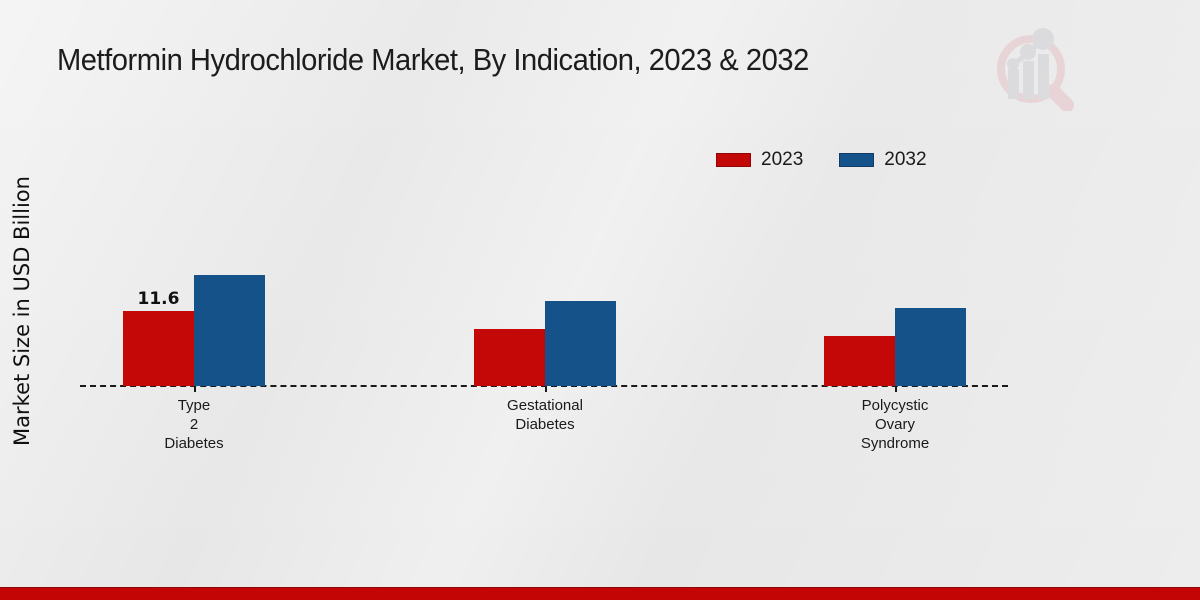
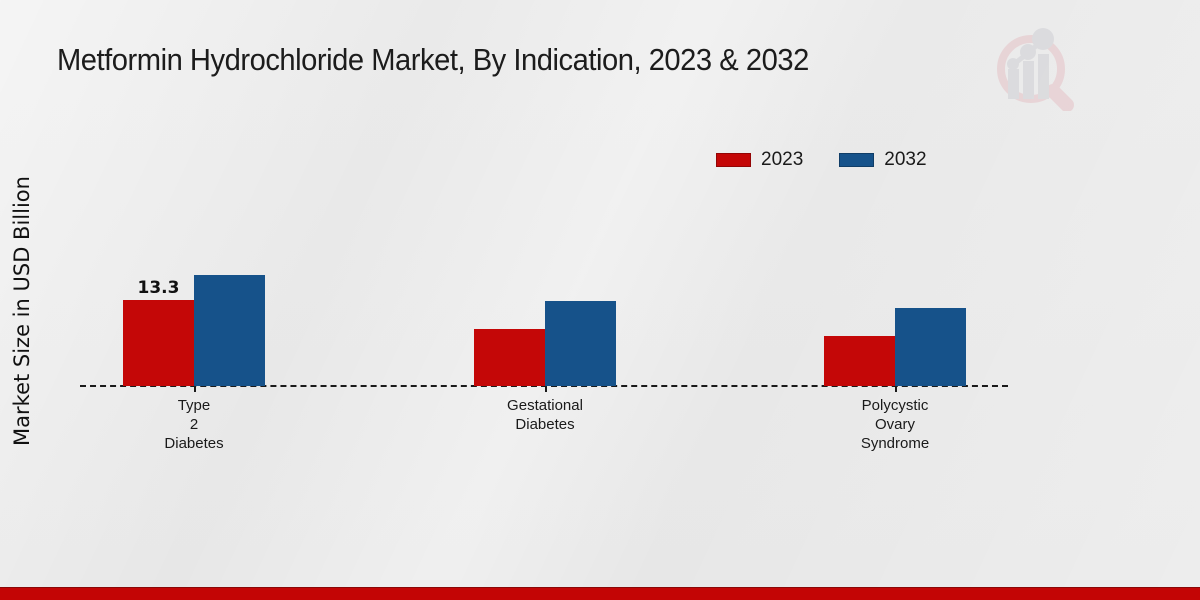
2023/Type 2 Diabetes: 11.6 -> 13.3
